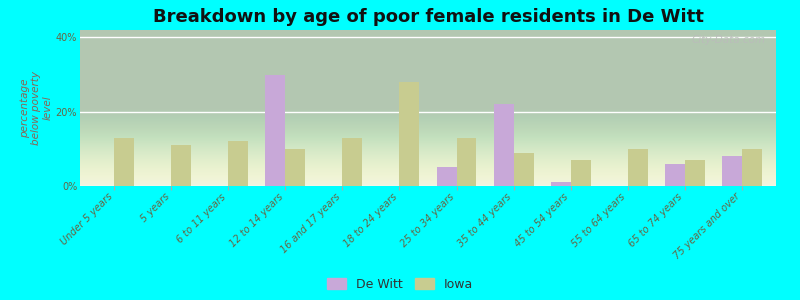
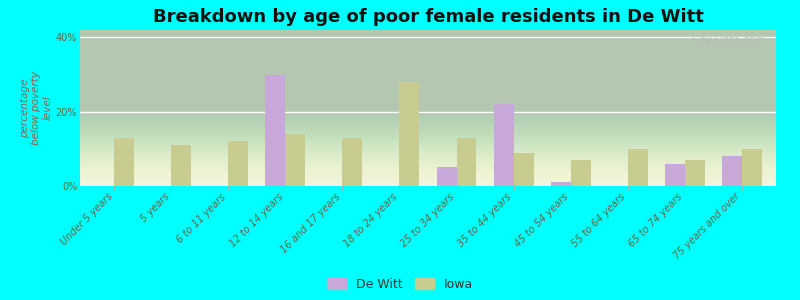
Iowa/12 to 14 years: 10% -> 14%
